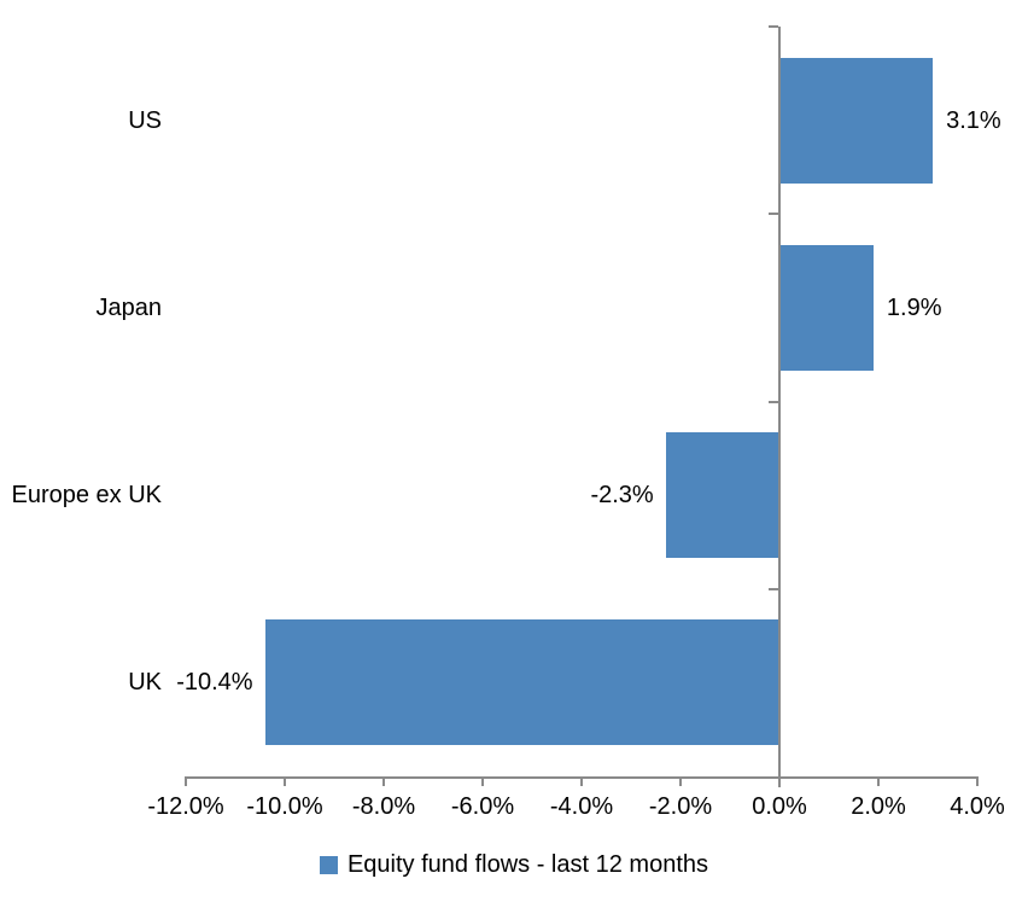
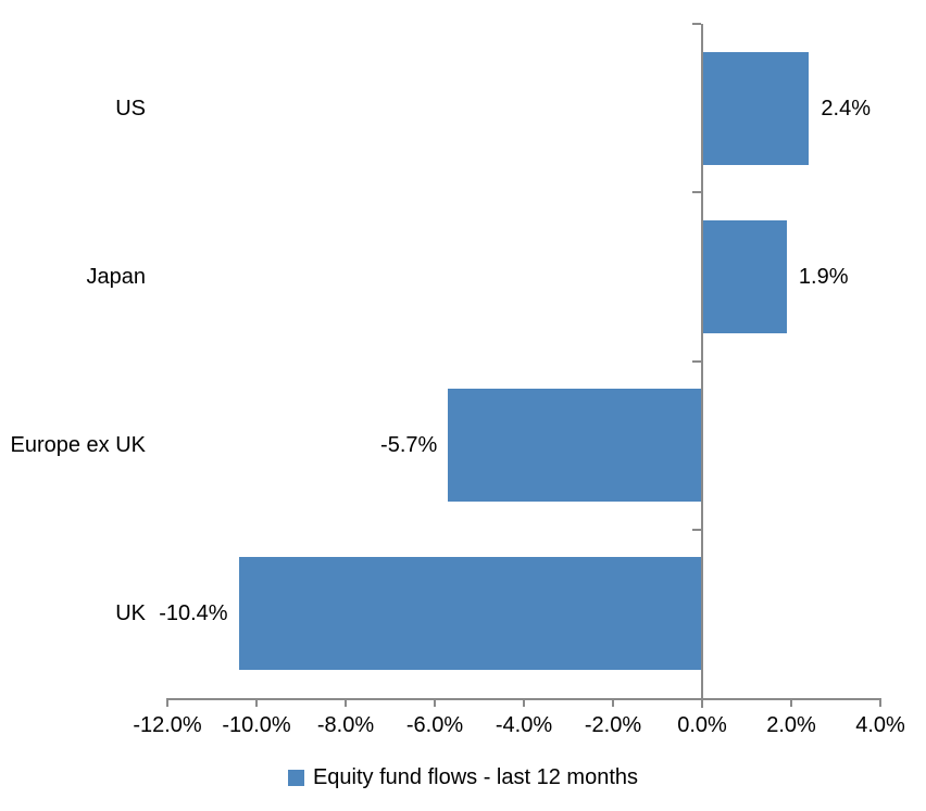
US: 3.1% -> 2.4%
Europe ex UK: -2.3% -> -5.7%
